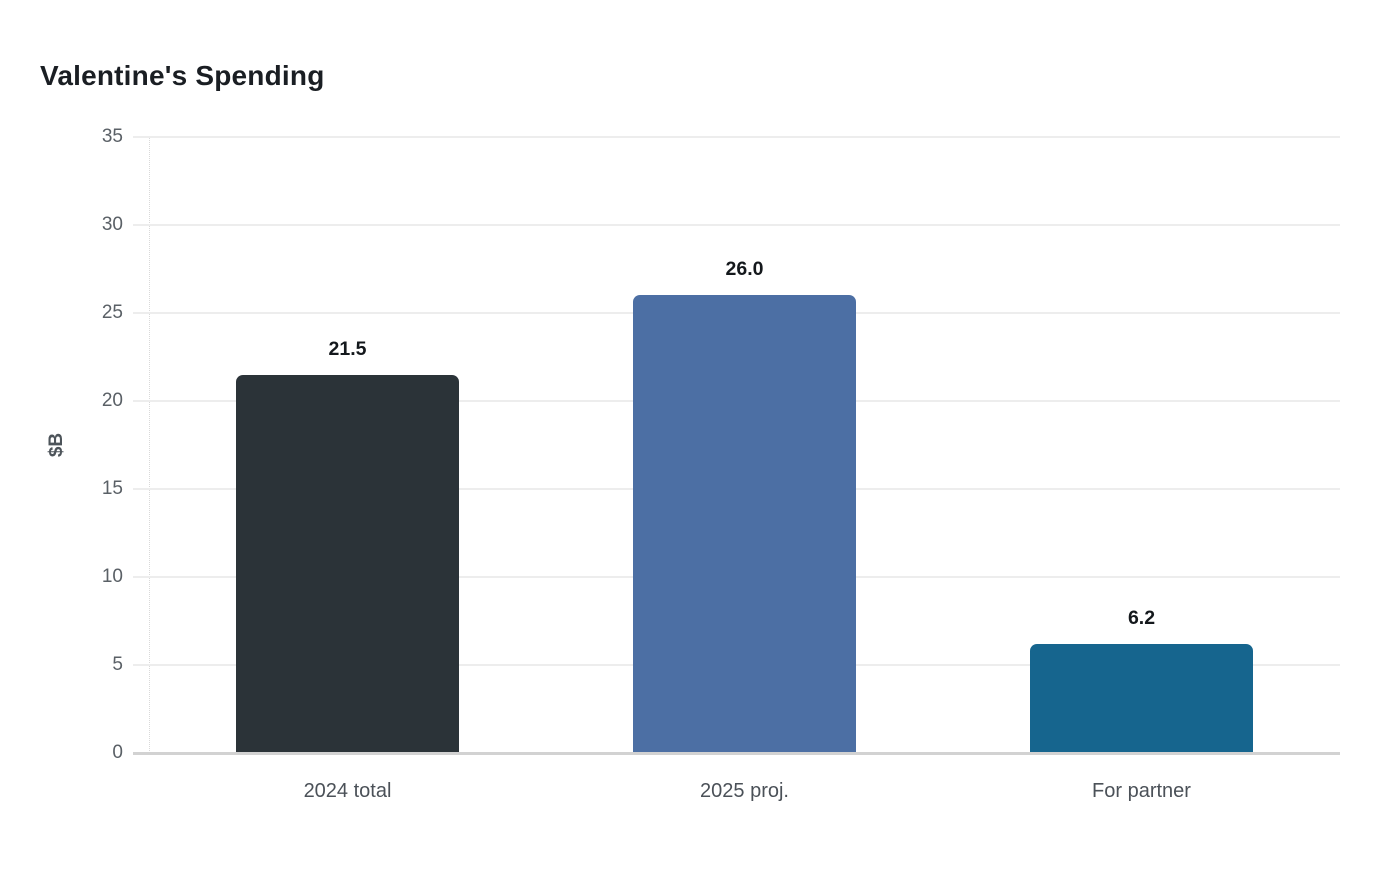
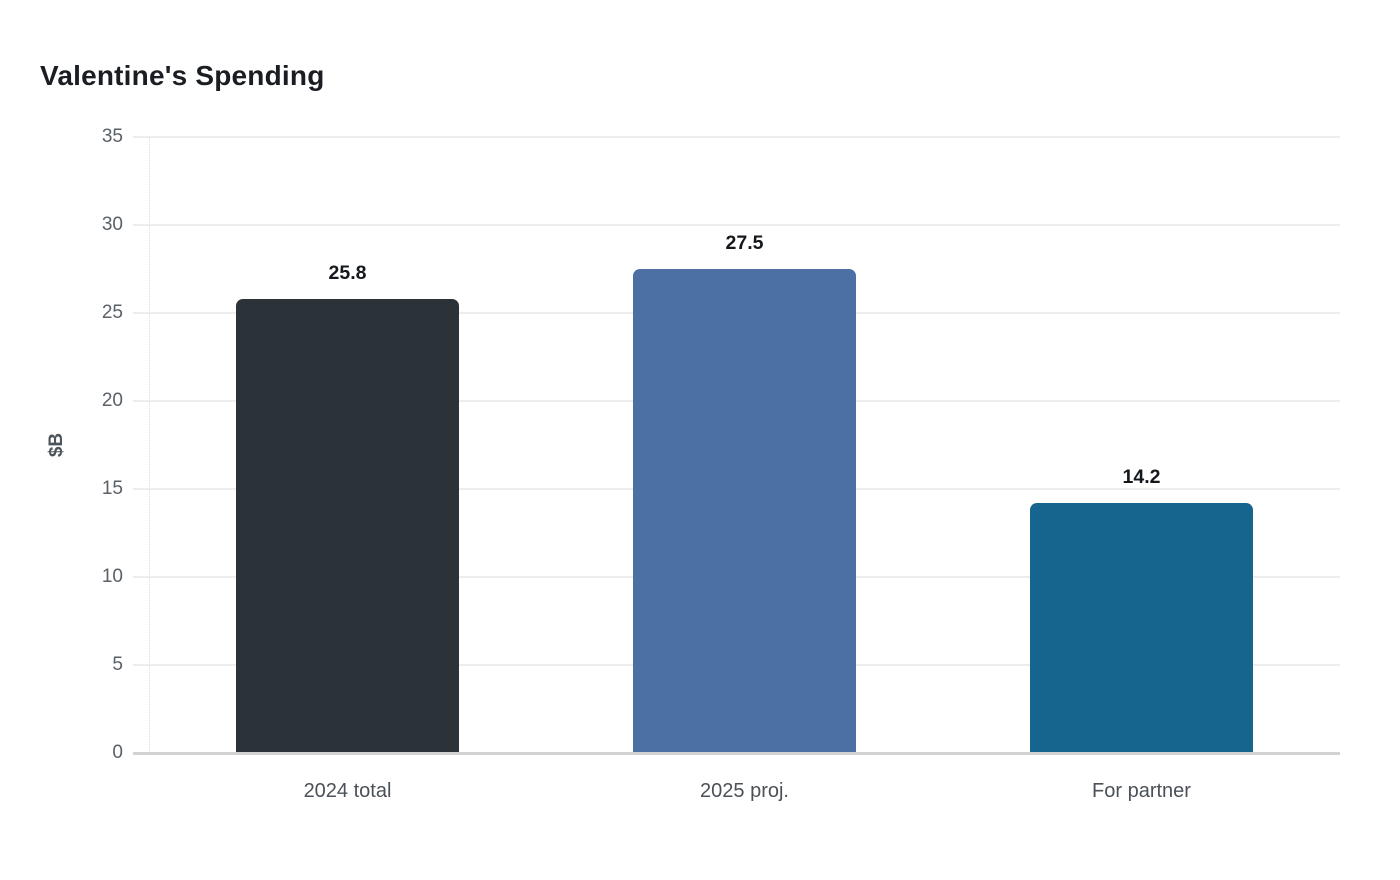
2024 total: 21.5 -> 25.8
2025 proj.: 26.0 -> 27.5
For partner: 6.2 -> 14.2
